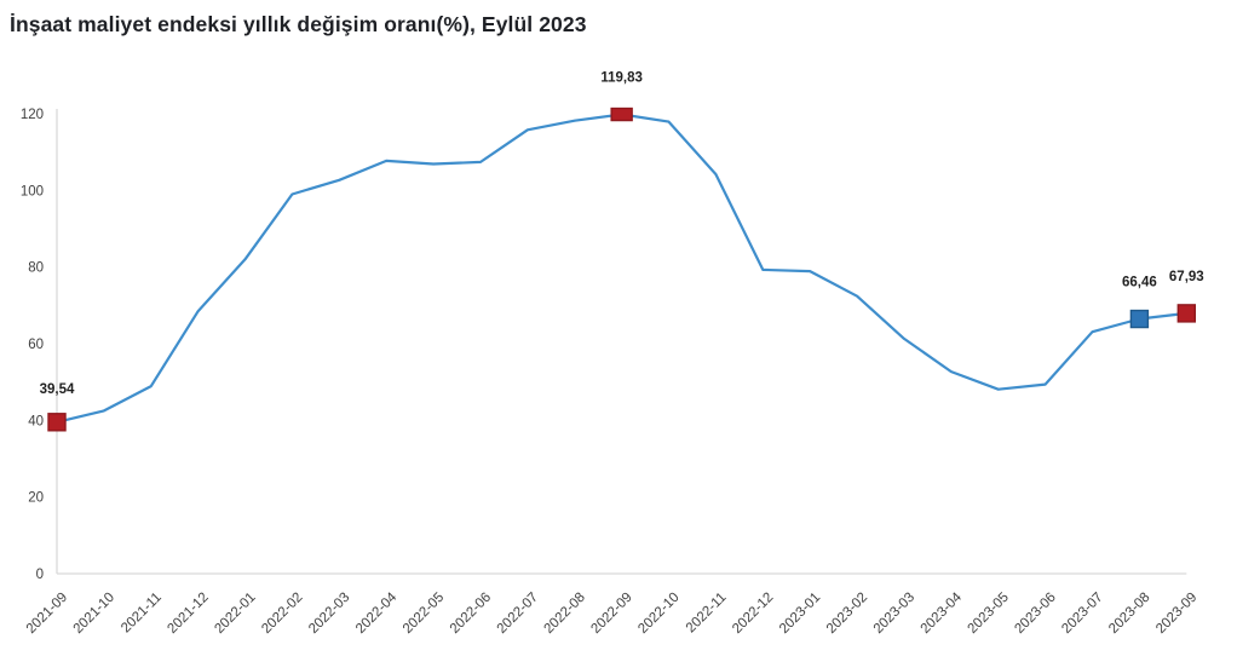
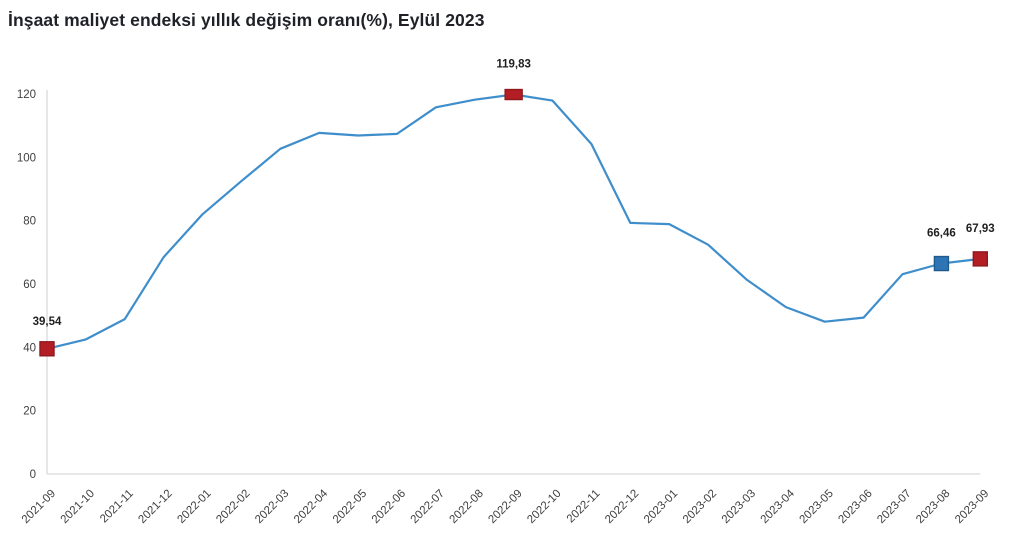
2022-02: 99 -> 92
